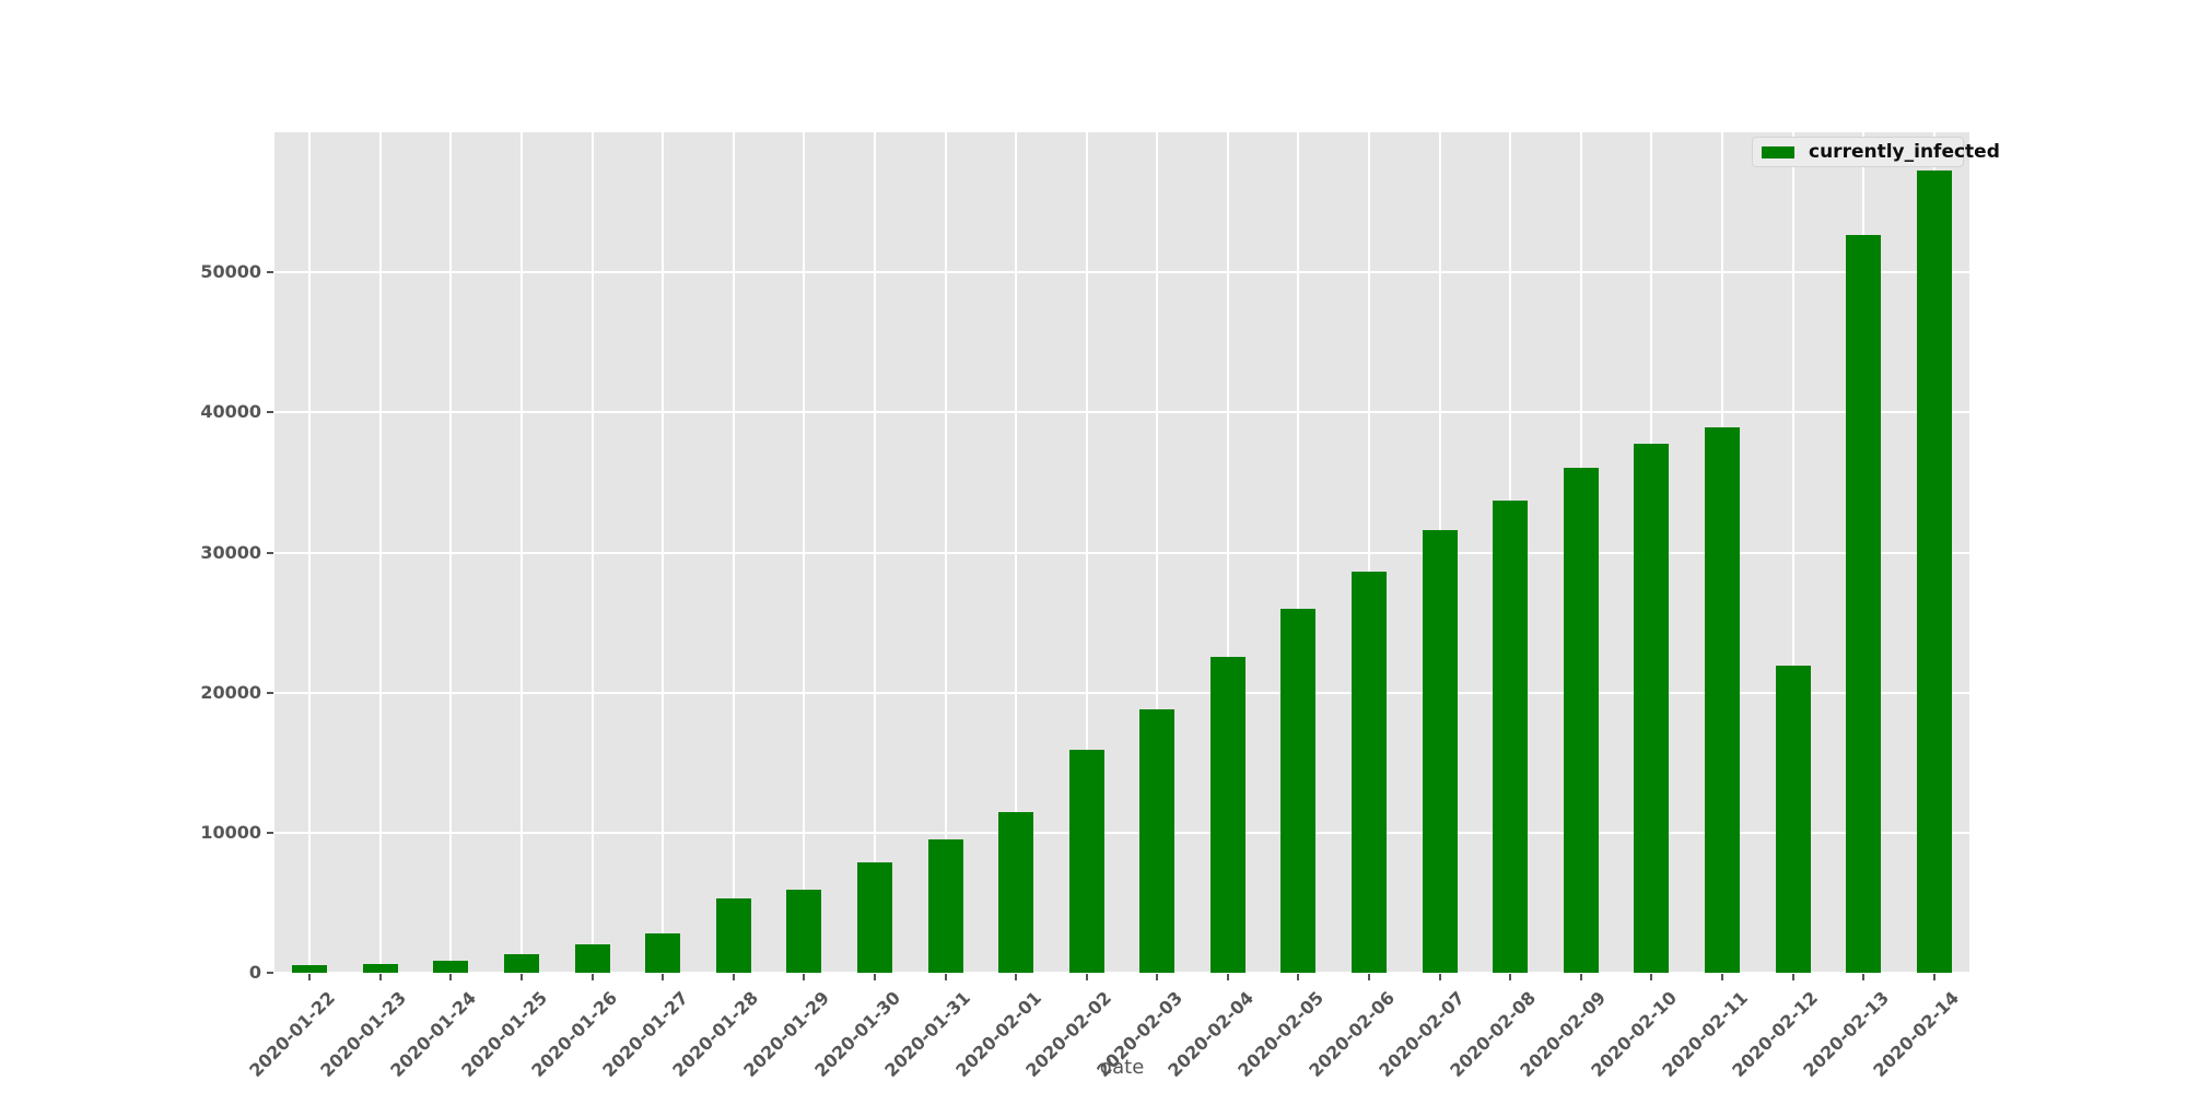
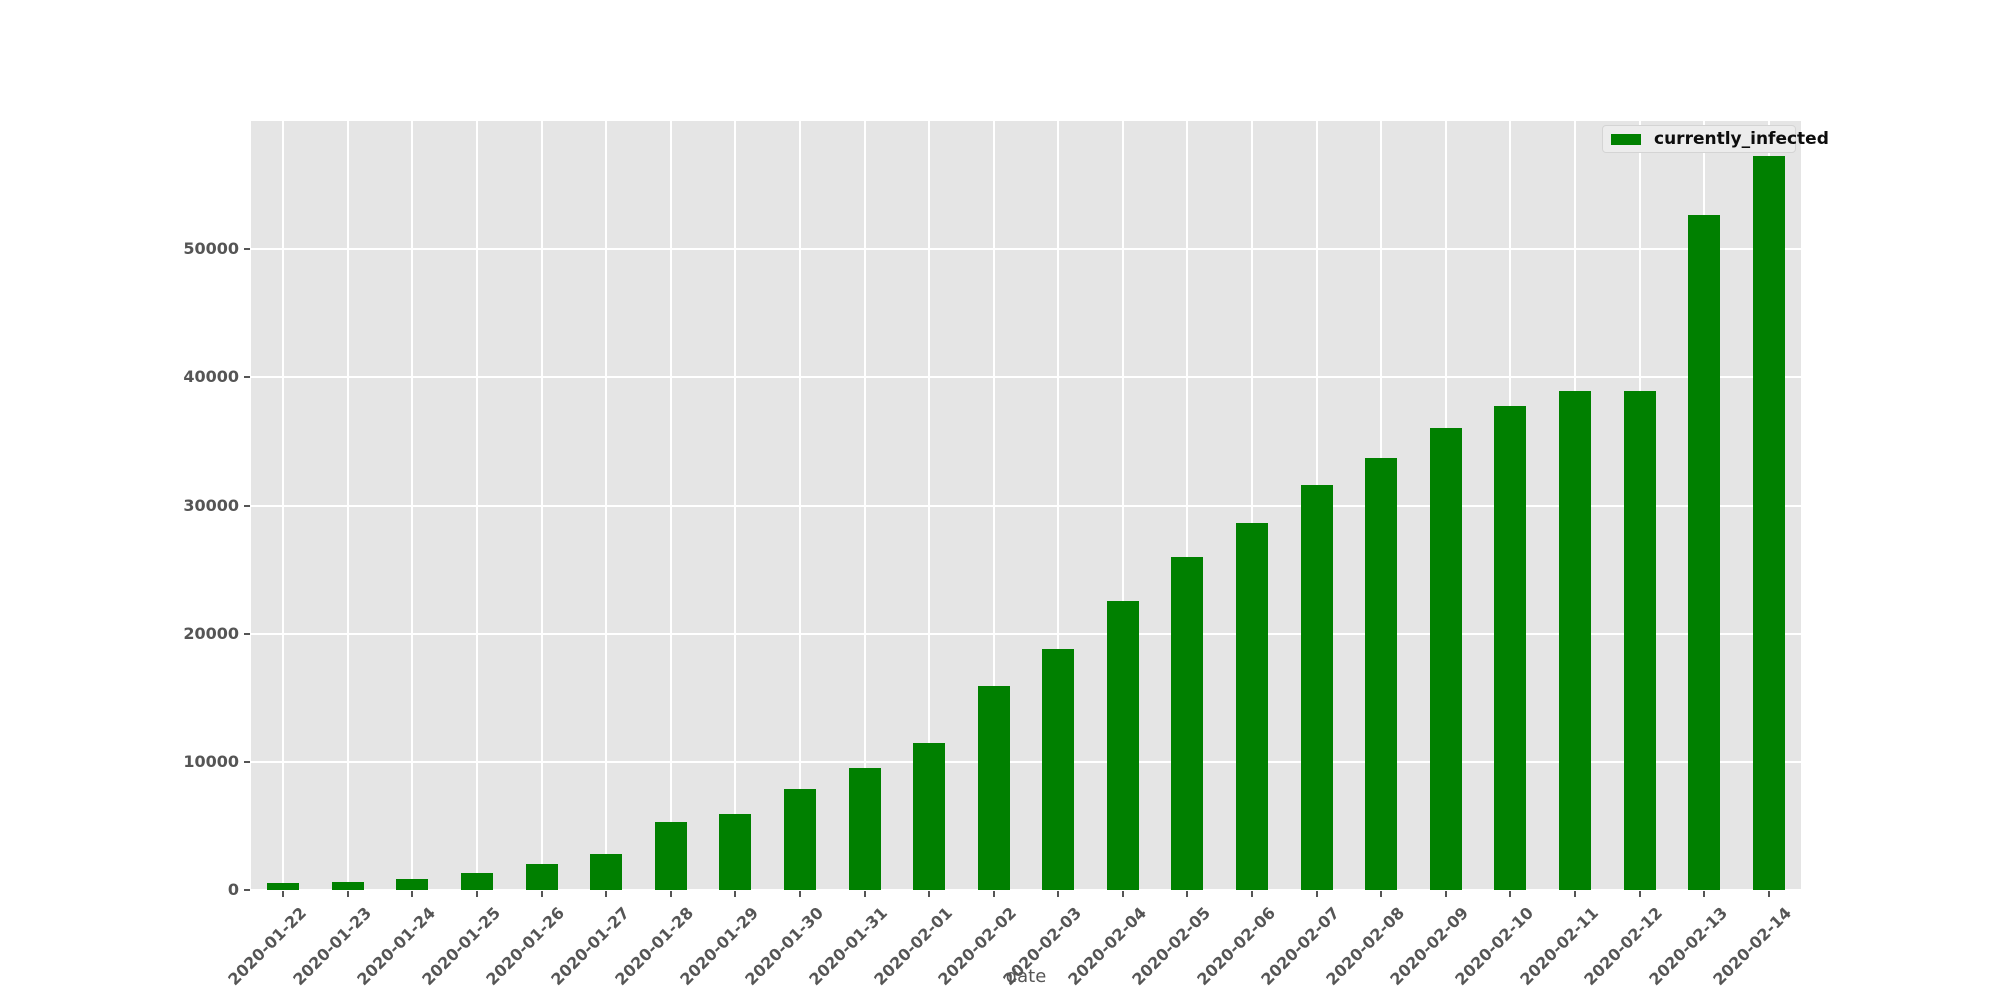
2020-02-12: 21900 -> 39000
